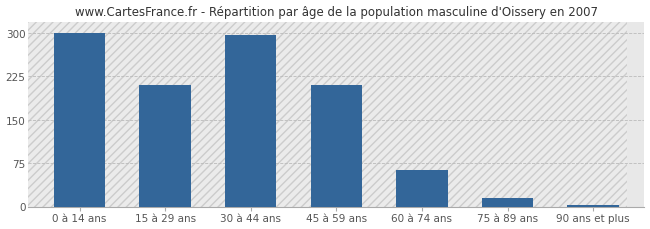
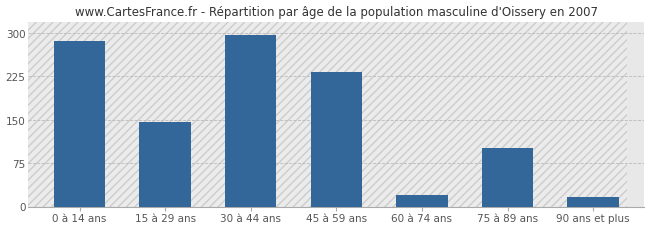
0 à 14 ans: 300 -> 286
15 à 29 ans: 210 -> 146
45 à 59 ans: 210 -> 232
60 à 74 ans: 63 -> 20
75 à 89 ans: 15 -> 102
90 ans et plus: 3 -> 16
